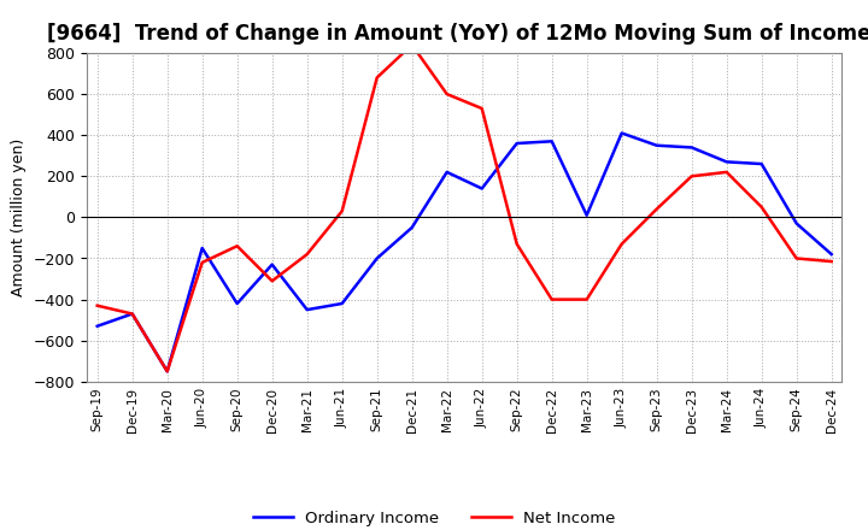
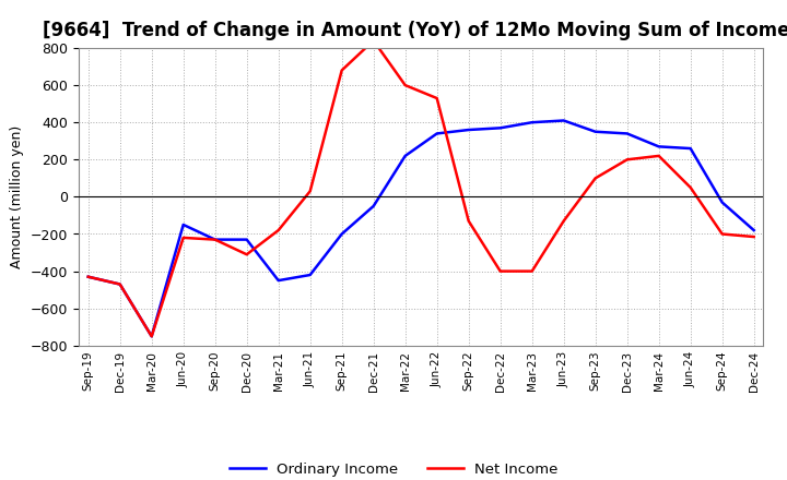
Ordinary Income/Sep-19: -530 -> -430
Ordinary Income/Sep-20: -420 -> -230
Net Income/Sep-20: -140 -> -230
Ordinary Income/Jun-22: 140 -> 340
Ordinary Income/Mar-23: 10 -> 400
Net Income/Sep-23: 40 -> 100
